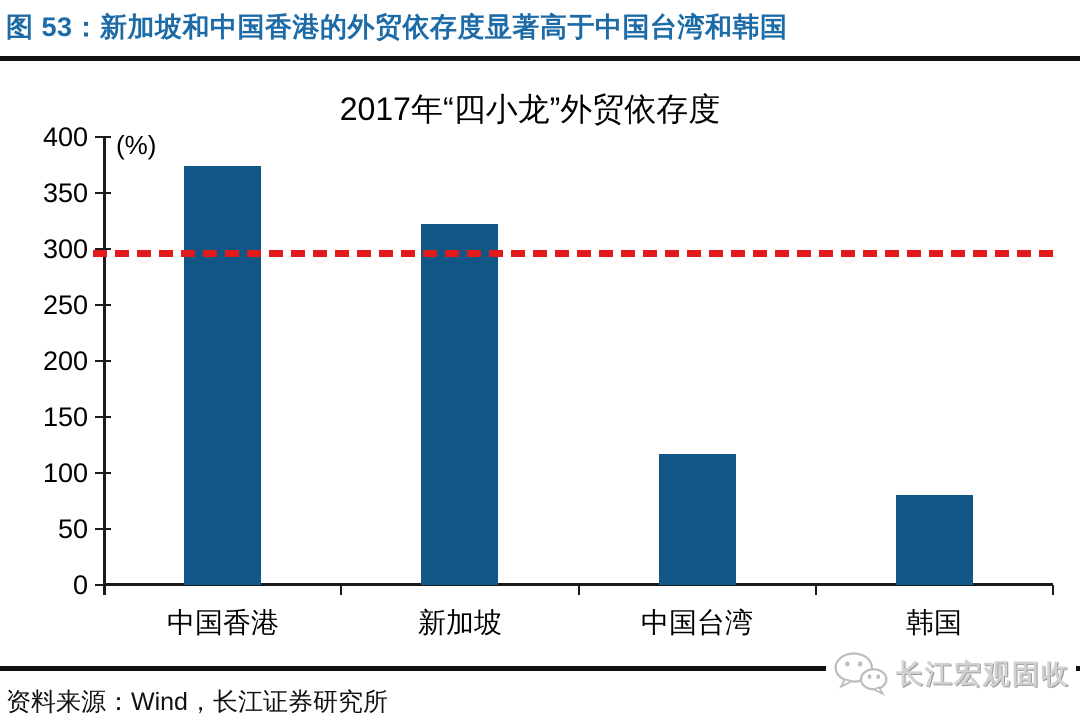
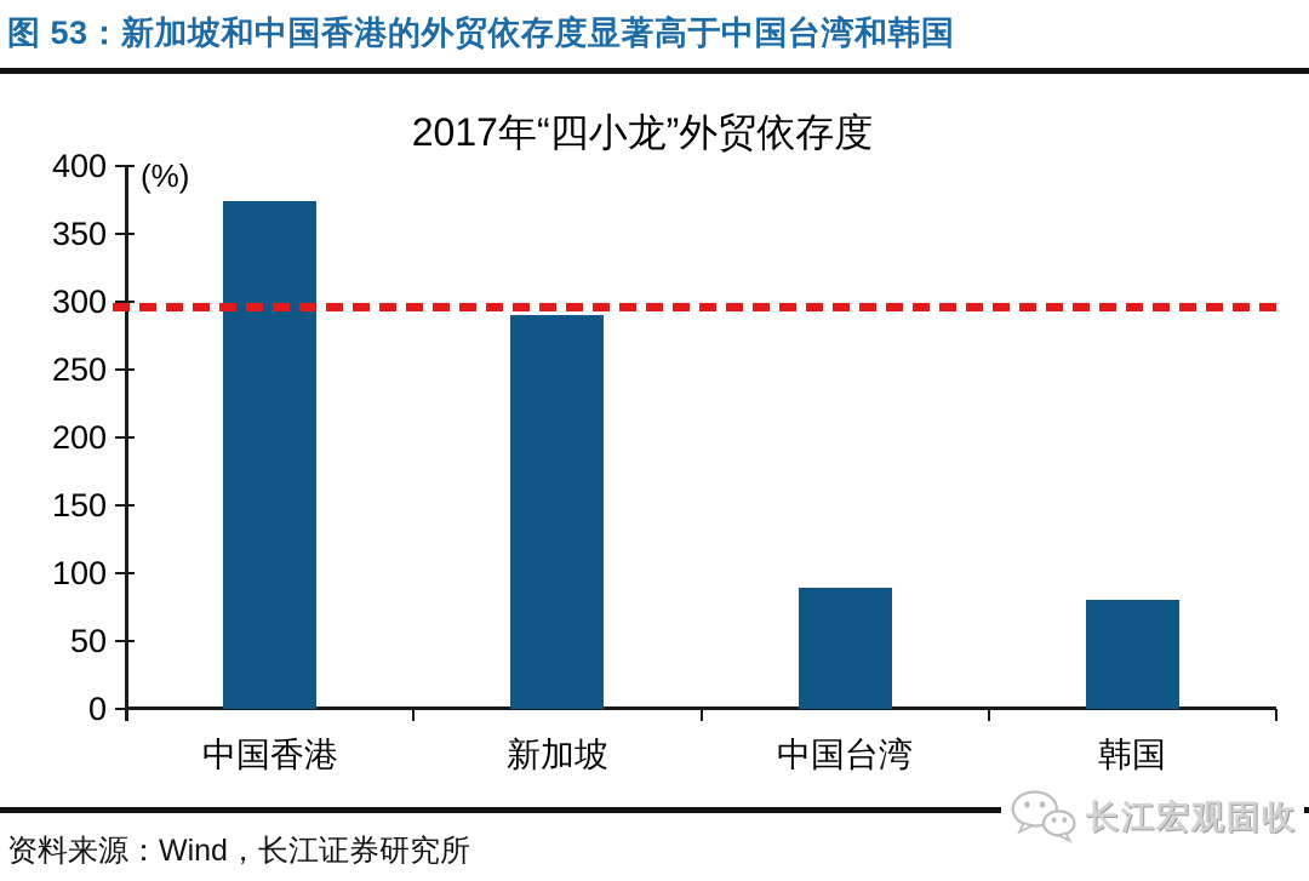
新加坡: 322 -> 290
中国台湾: 117 -> 89
